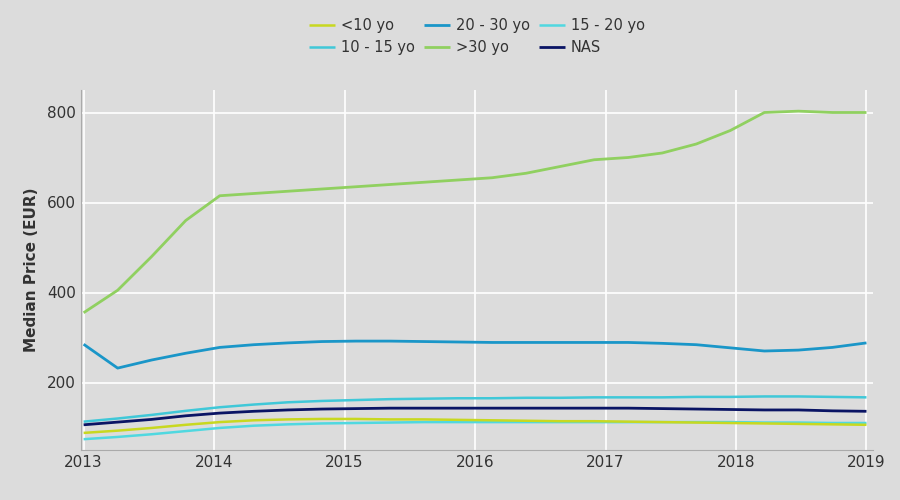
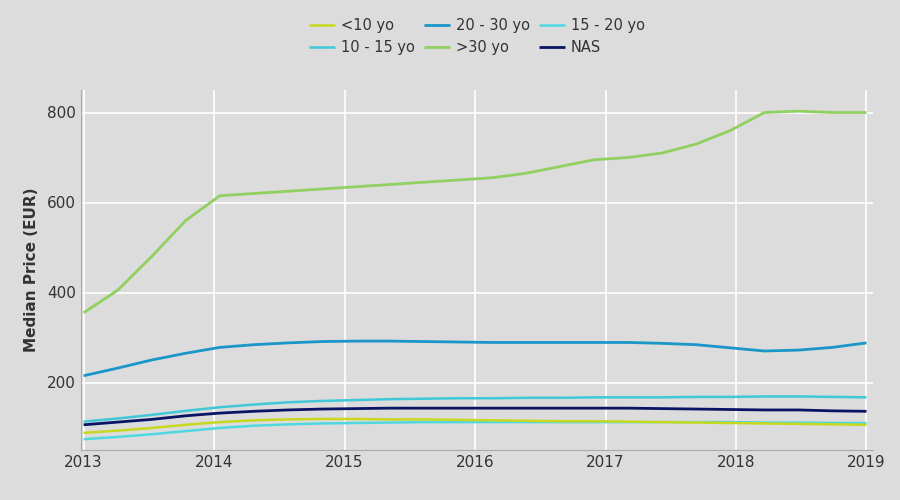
20 - 30 yo/2013: 285 -> 215
